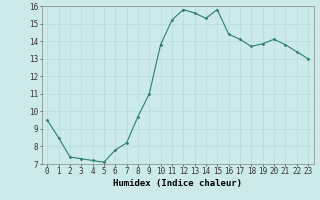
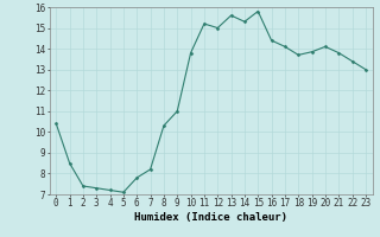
0: 9.5 -> 10.4
8: 9.7 -> 10.3
12: 15.8 -> 15.0
